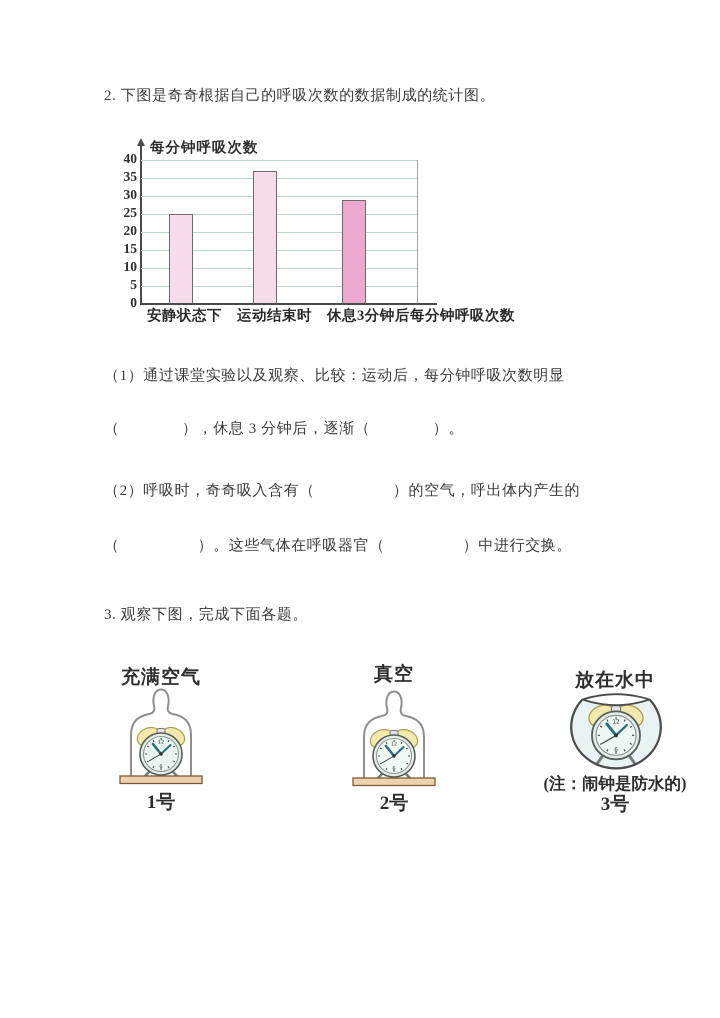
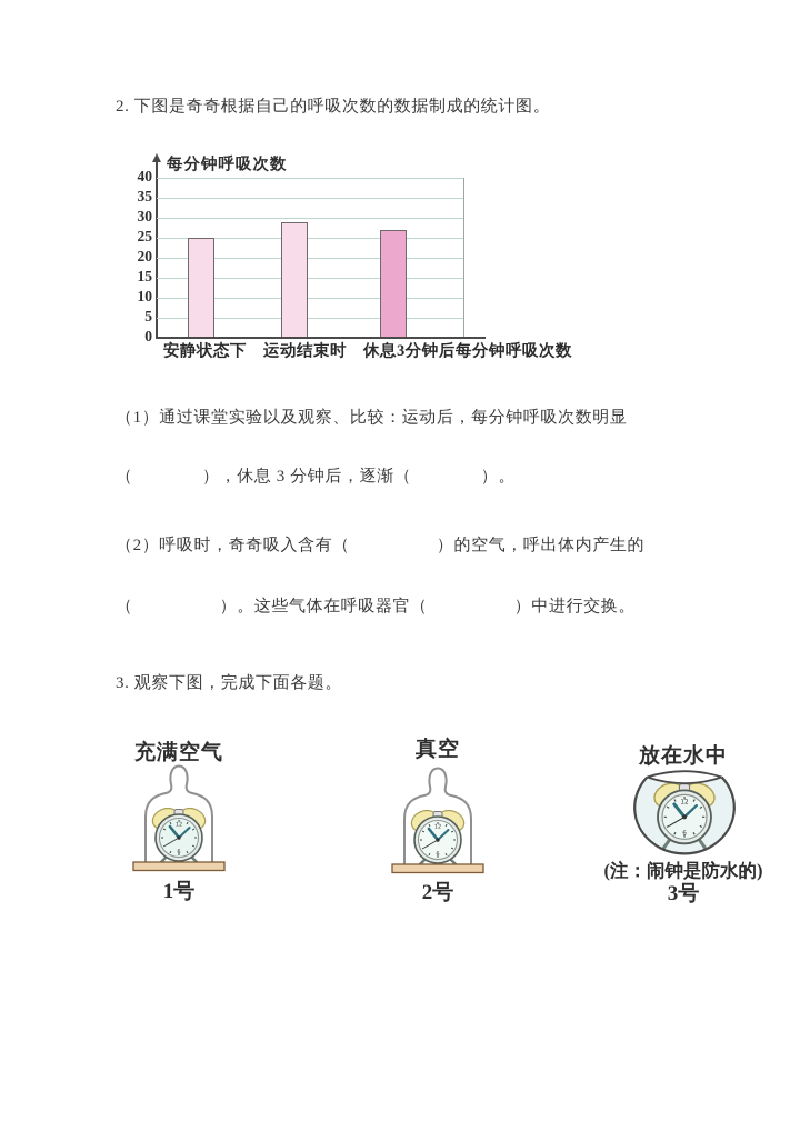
运动结束时: 37 -> 29
休息3分钟后: 29 -> 27
